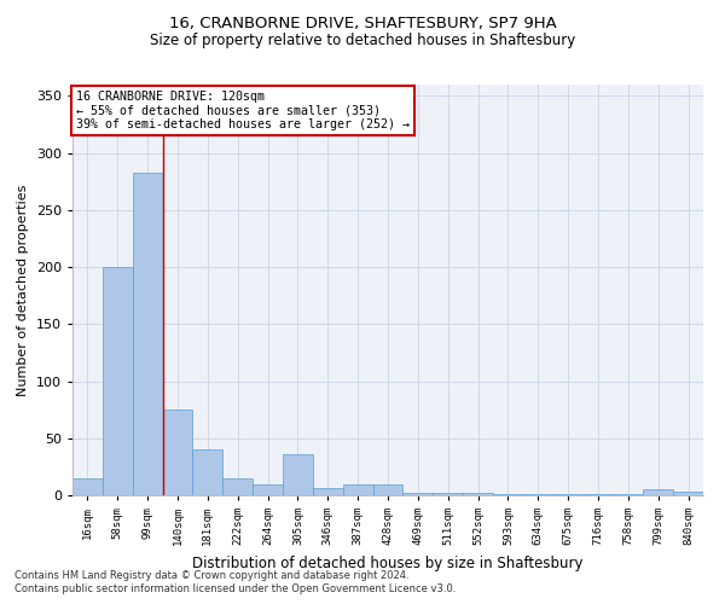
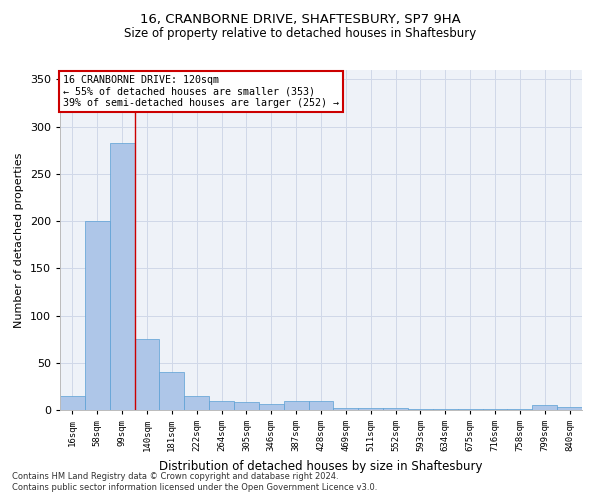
305sqm: 36 -> 8
